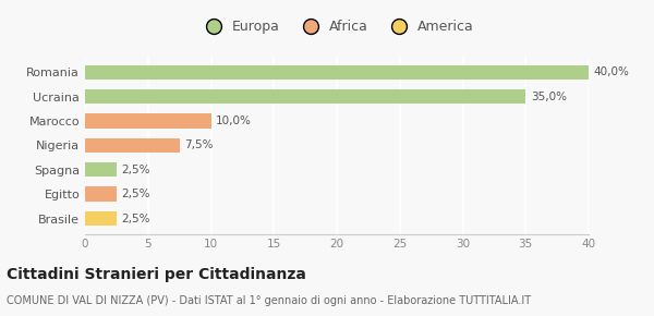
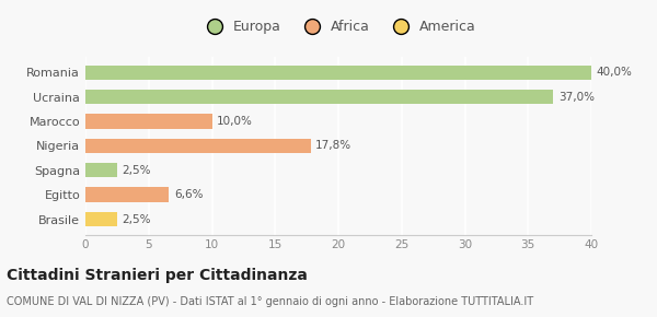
Ucraina: 35,0% -> 37,0%
Nigeria: 7,5% -> 17,8%
Egitto: 2,5% -> 6,6%
